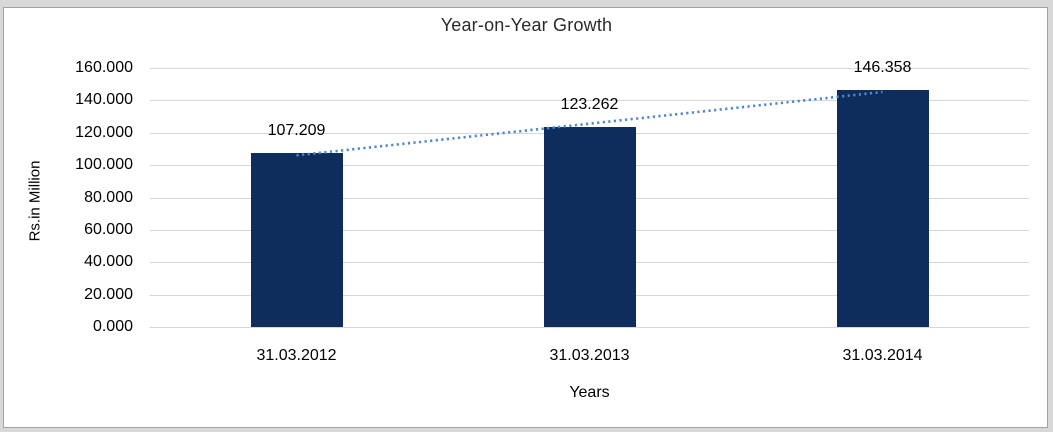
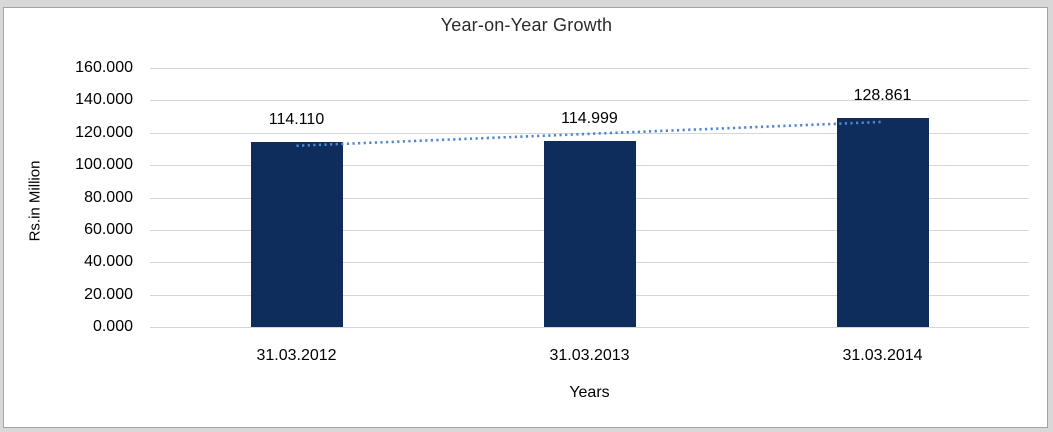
31.03.2012: 107.209 -> 114.110
31.03.2013: 123.262 -> 114.999
31.03.2014: 146.358 -> 128.861
